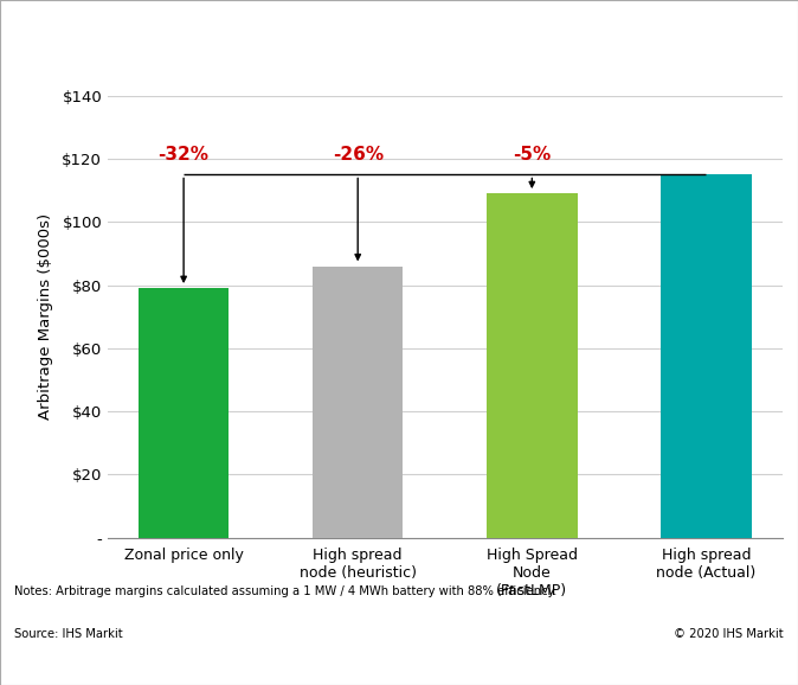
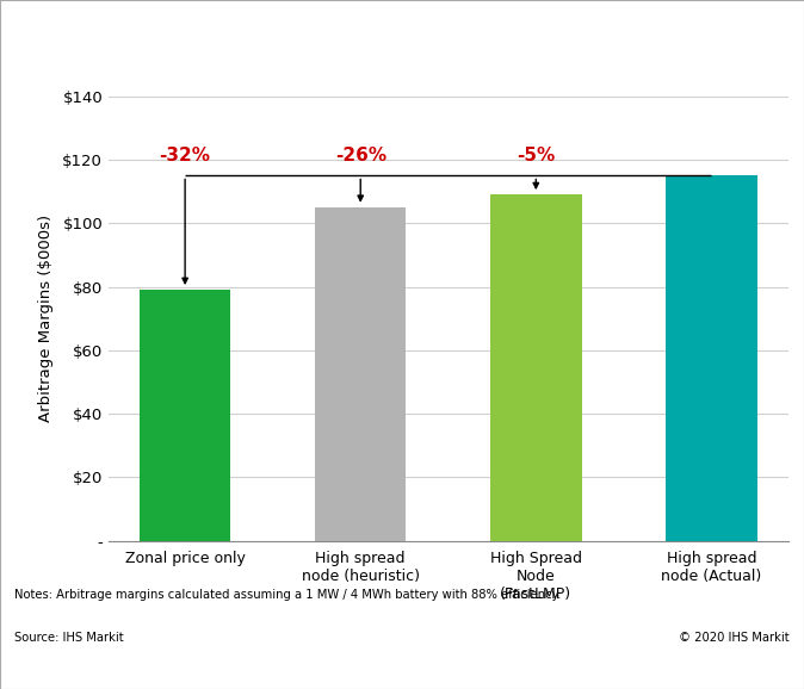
High spread node (heuristic): $86 -> $105
